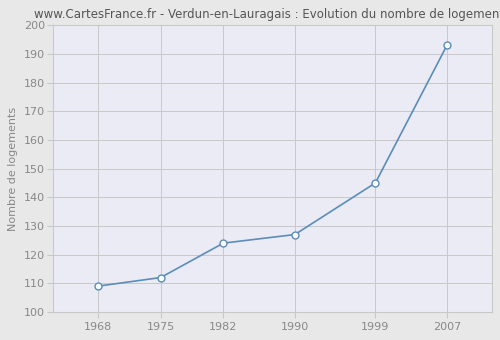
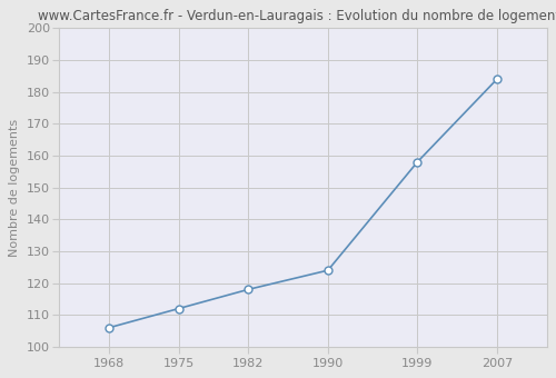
1968: 109 -> 106
1982: 124 -> 118
1990: 127 -> 124
1999: 145 -> 158
2007: 193 -> 184
